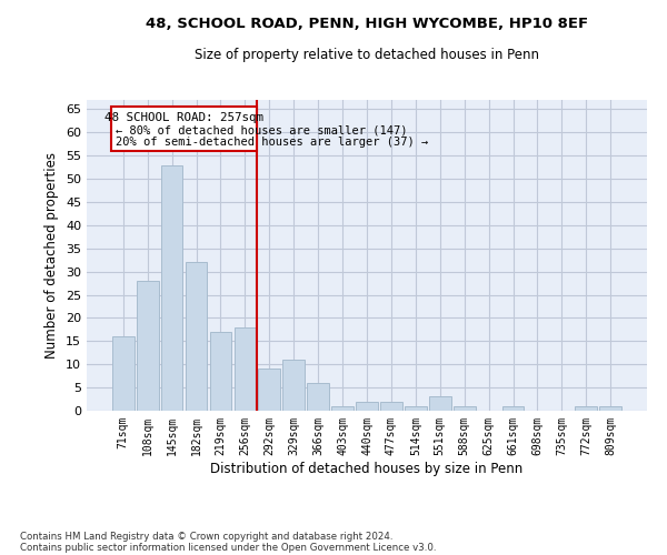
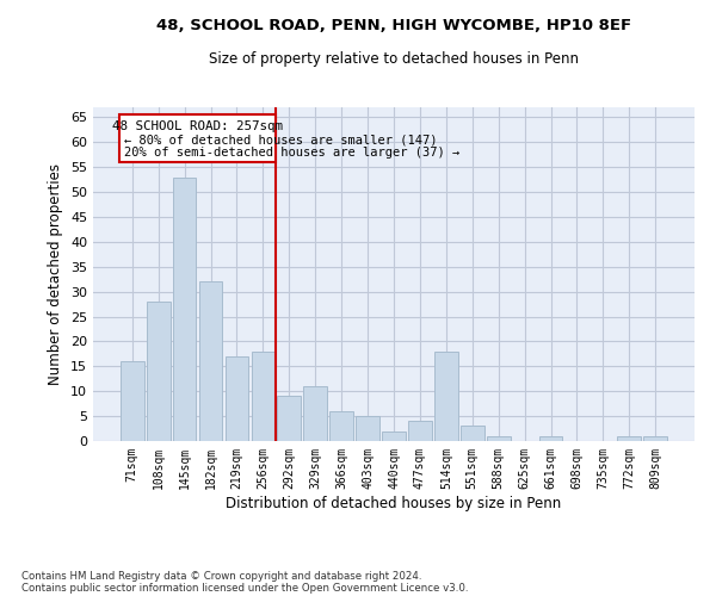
403sqm: 1 -> 5
477sqm: 2 -> 4
514sqm: 1 -> 18
